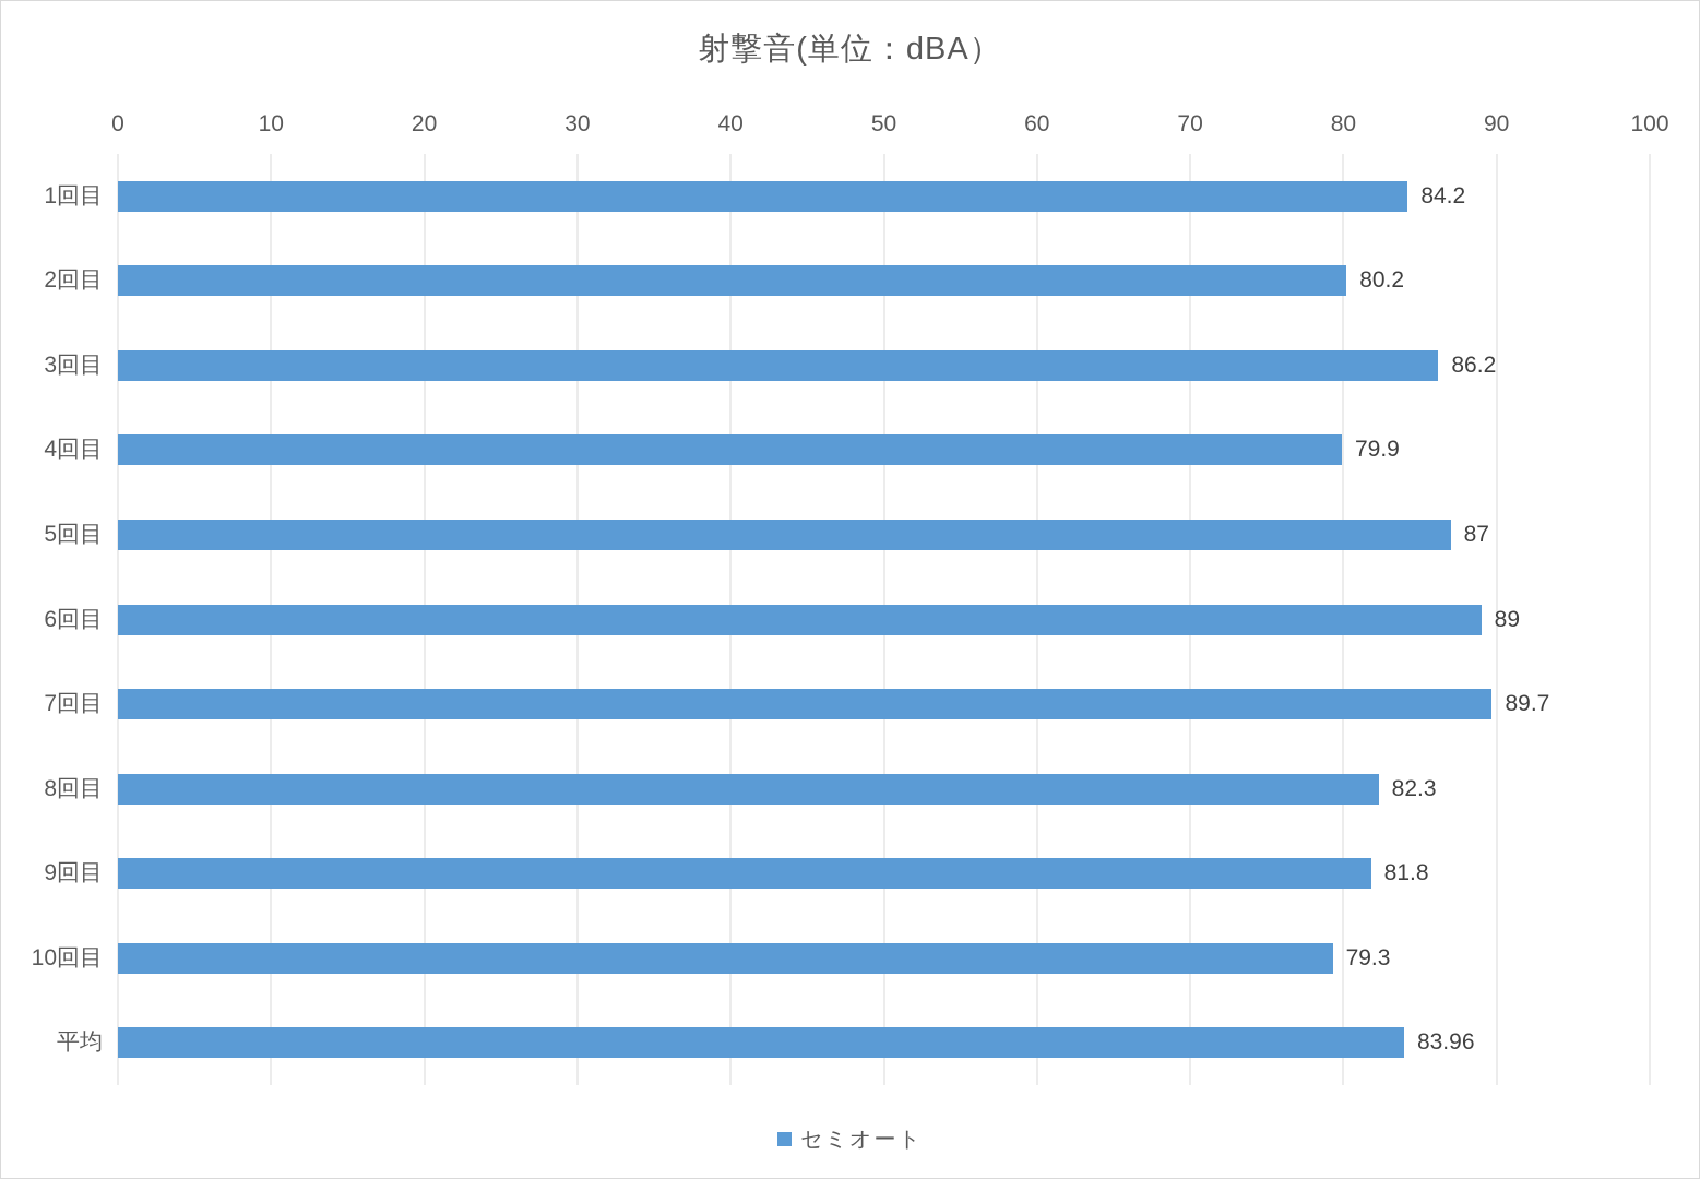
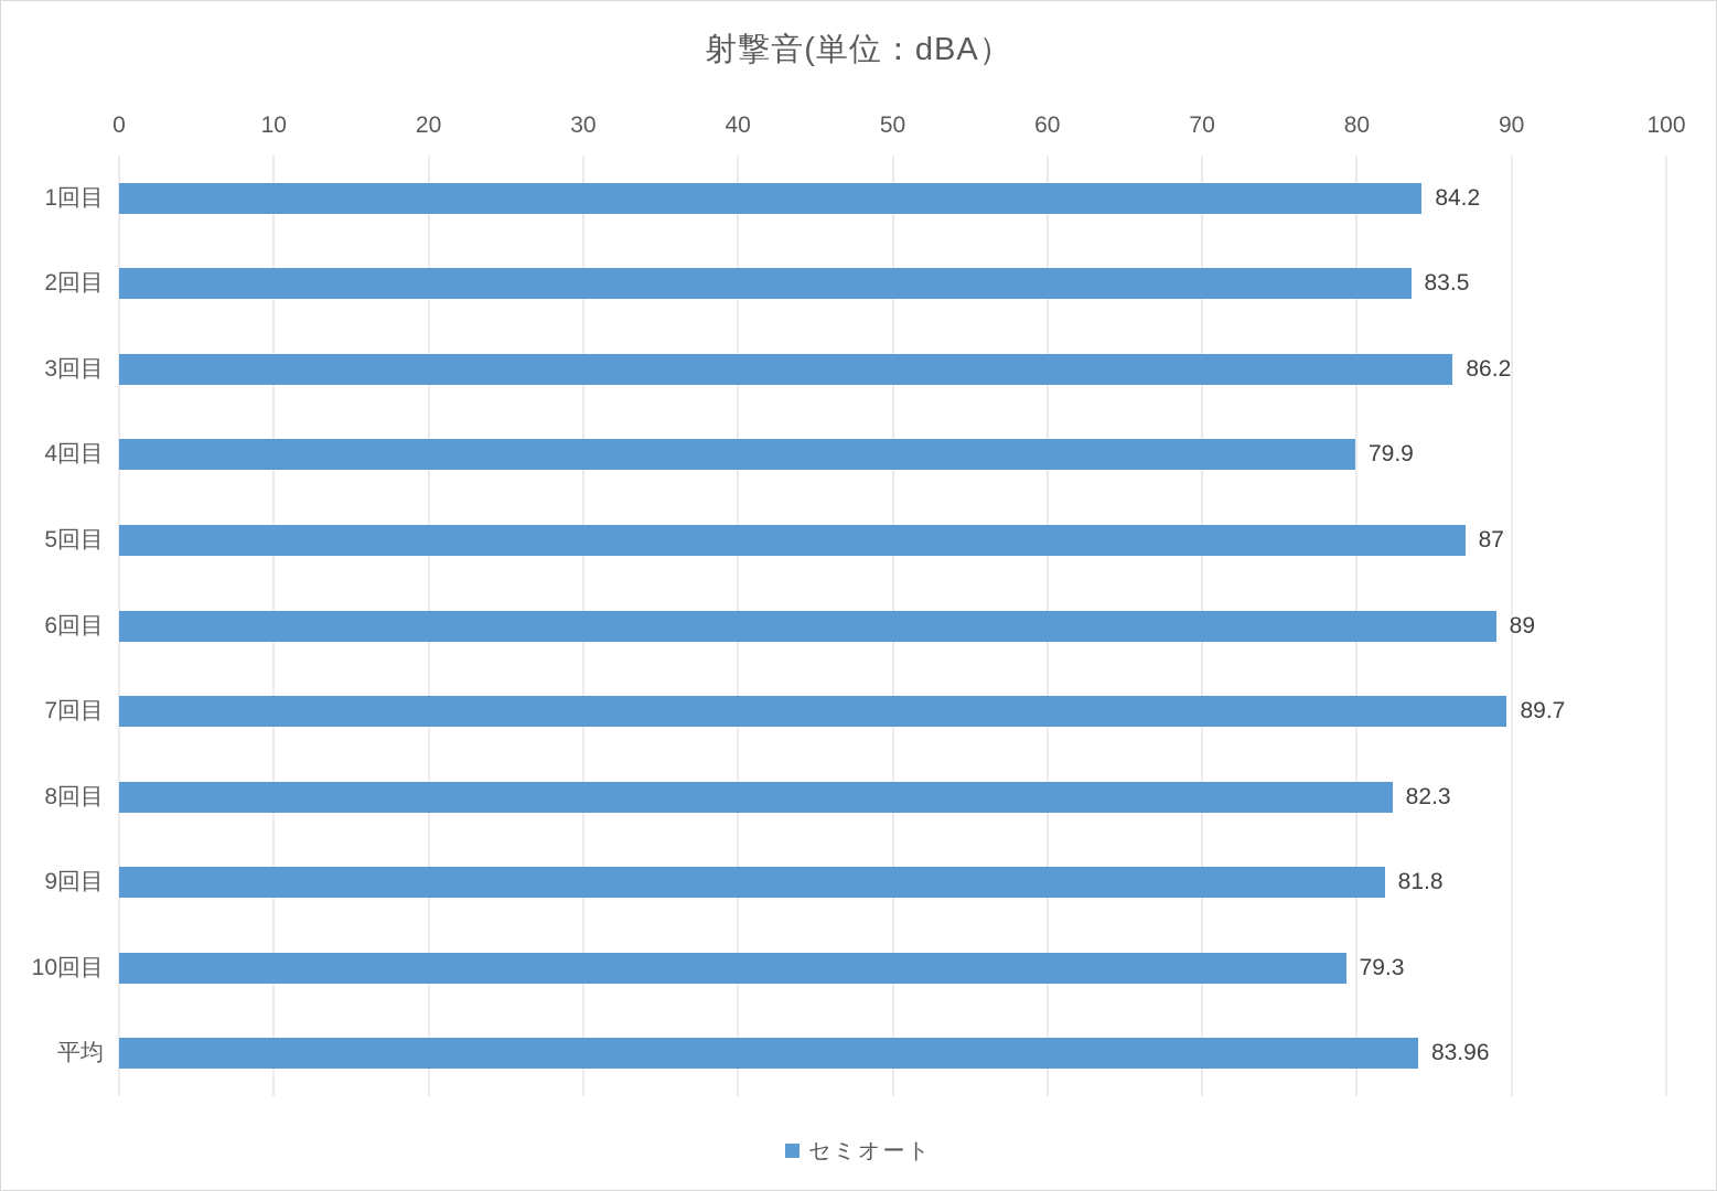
2回目: 80.2 -> 83.5
